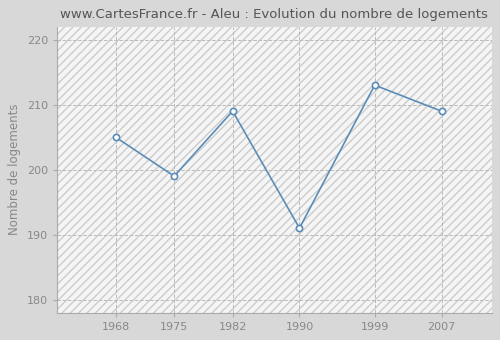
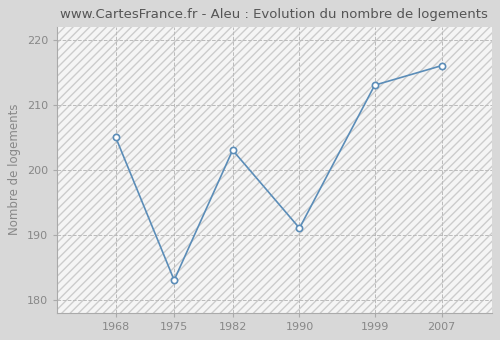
1975: 199 -> 183
1982: 209 -> 203
2007: 209 -> 216
